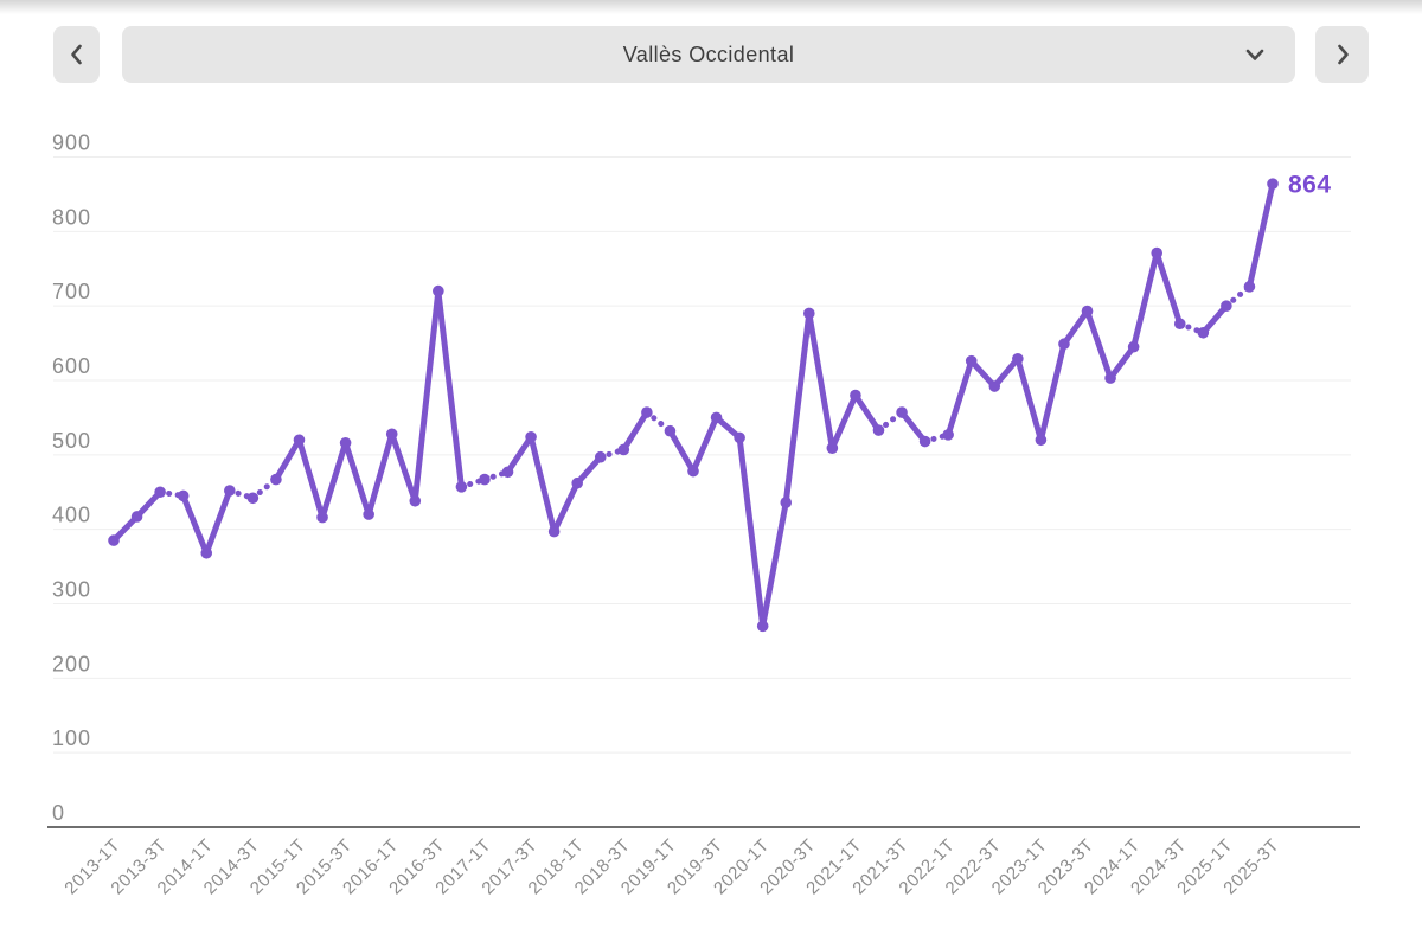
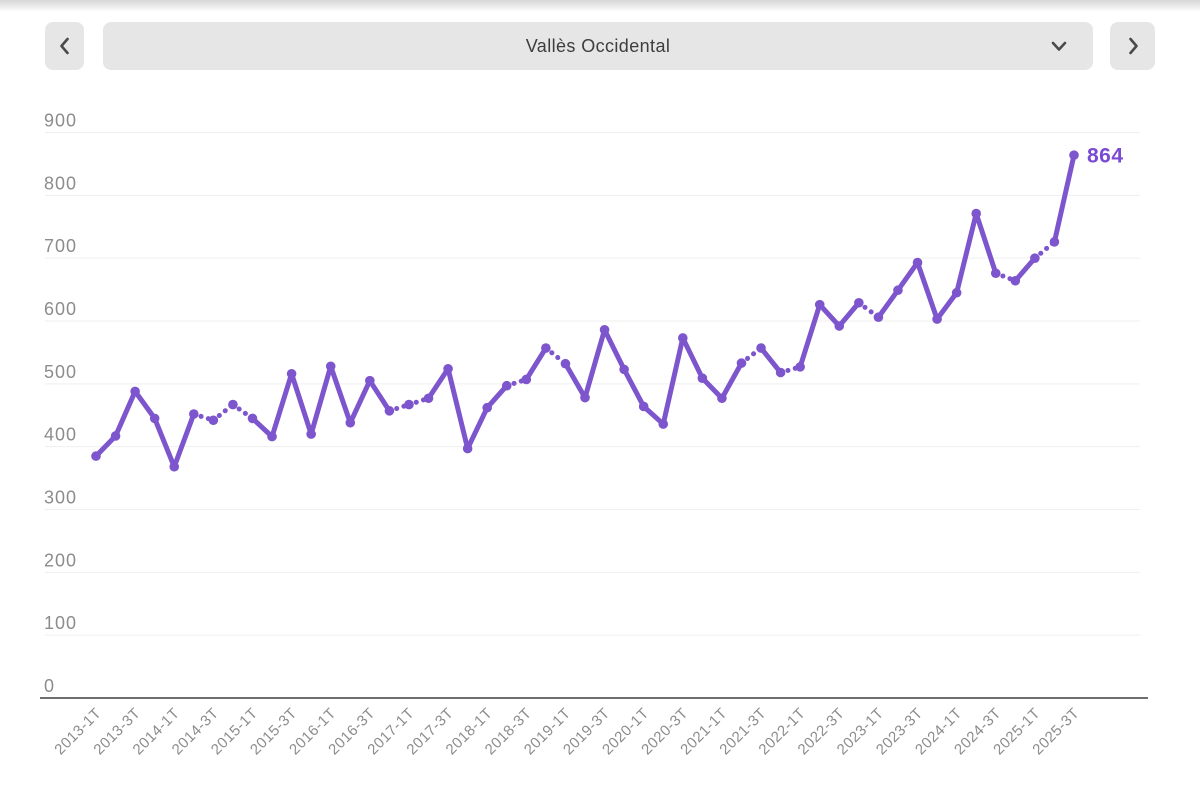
2013-3T: 450 -> 490
2015-1T: 520 -> 440
2016-3T: 720 -> 500
2019-3T: 550 -> 590
2020-1T: 270 -> 460
2020-3T: 690 -> 570
2021-1T: 580 -> 480
2023-1T: 520 -> 610
